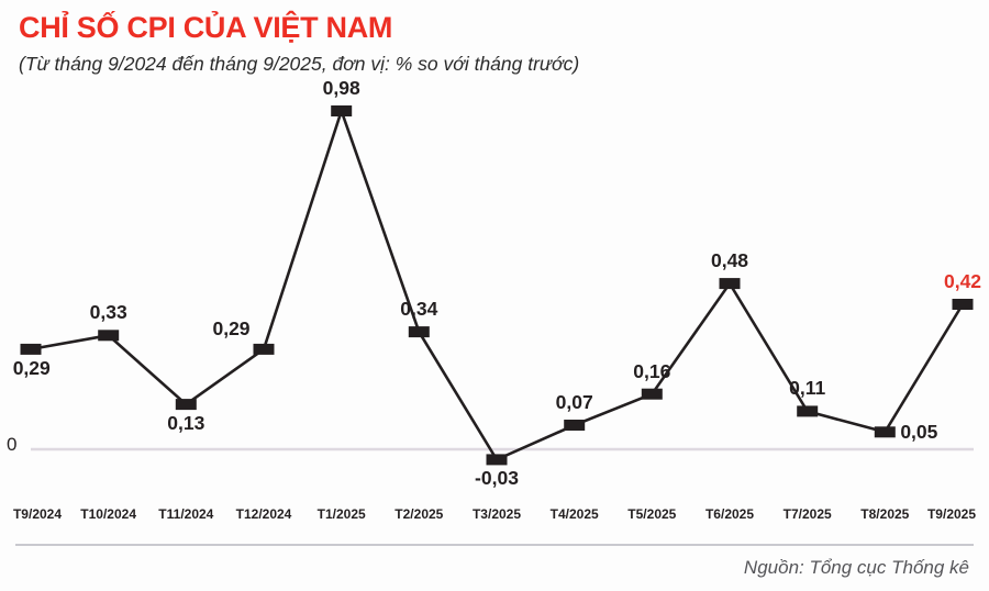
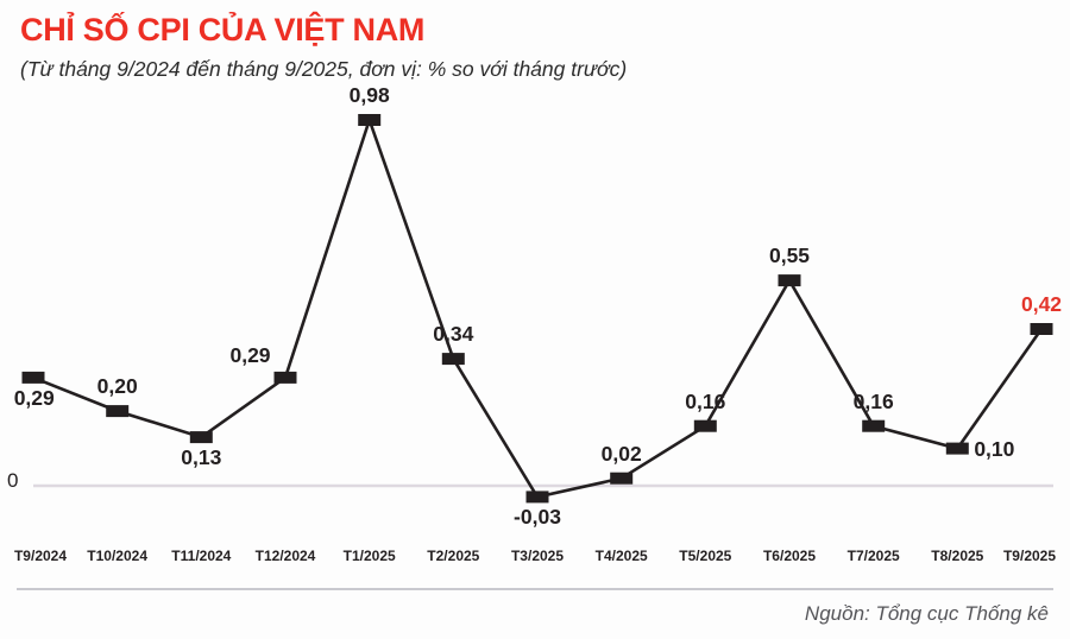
T10/2024: 0,33 -> 0,20
T4/2025: 0,07 -> 0,02
T6/2025: 0,48 -> 0,55
T7/2025: 0,11 -> 0,16
T8/2025: 0,05 -> 0,10
